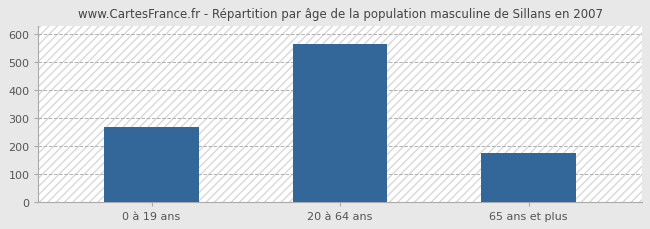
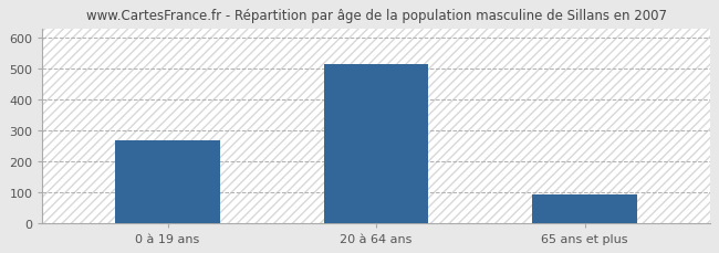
20 à 64 ans: 565 -> 516
65 ans et plus: 175 -> 92
